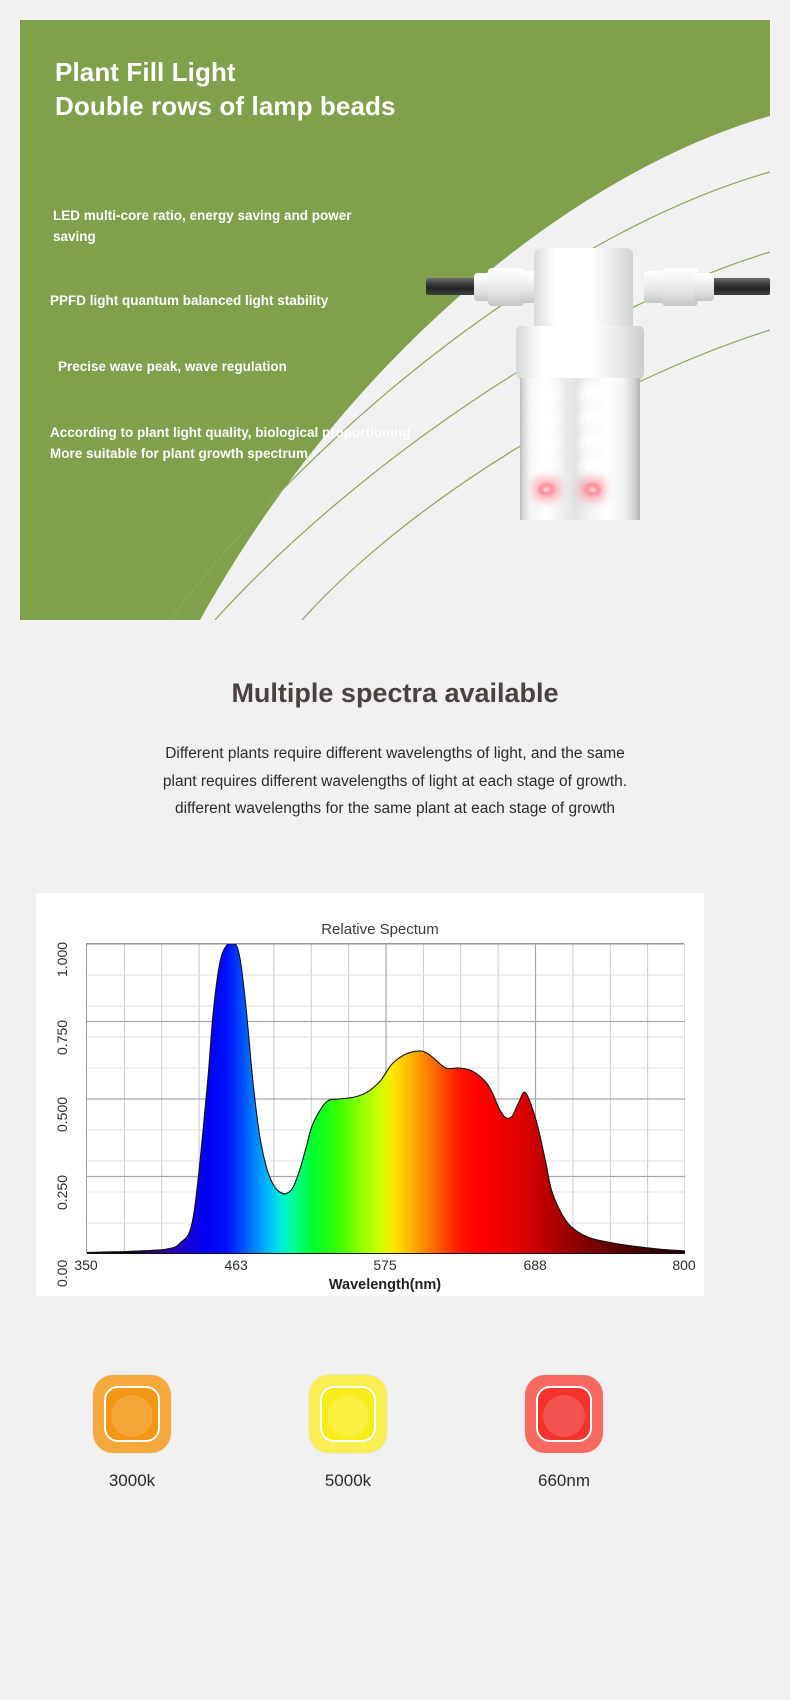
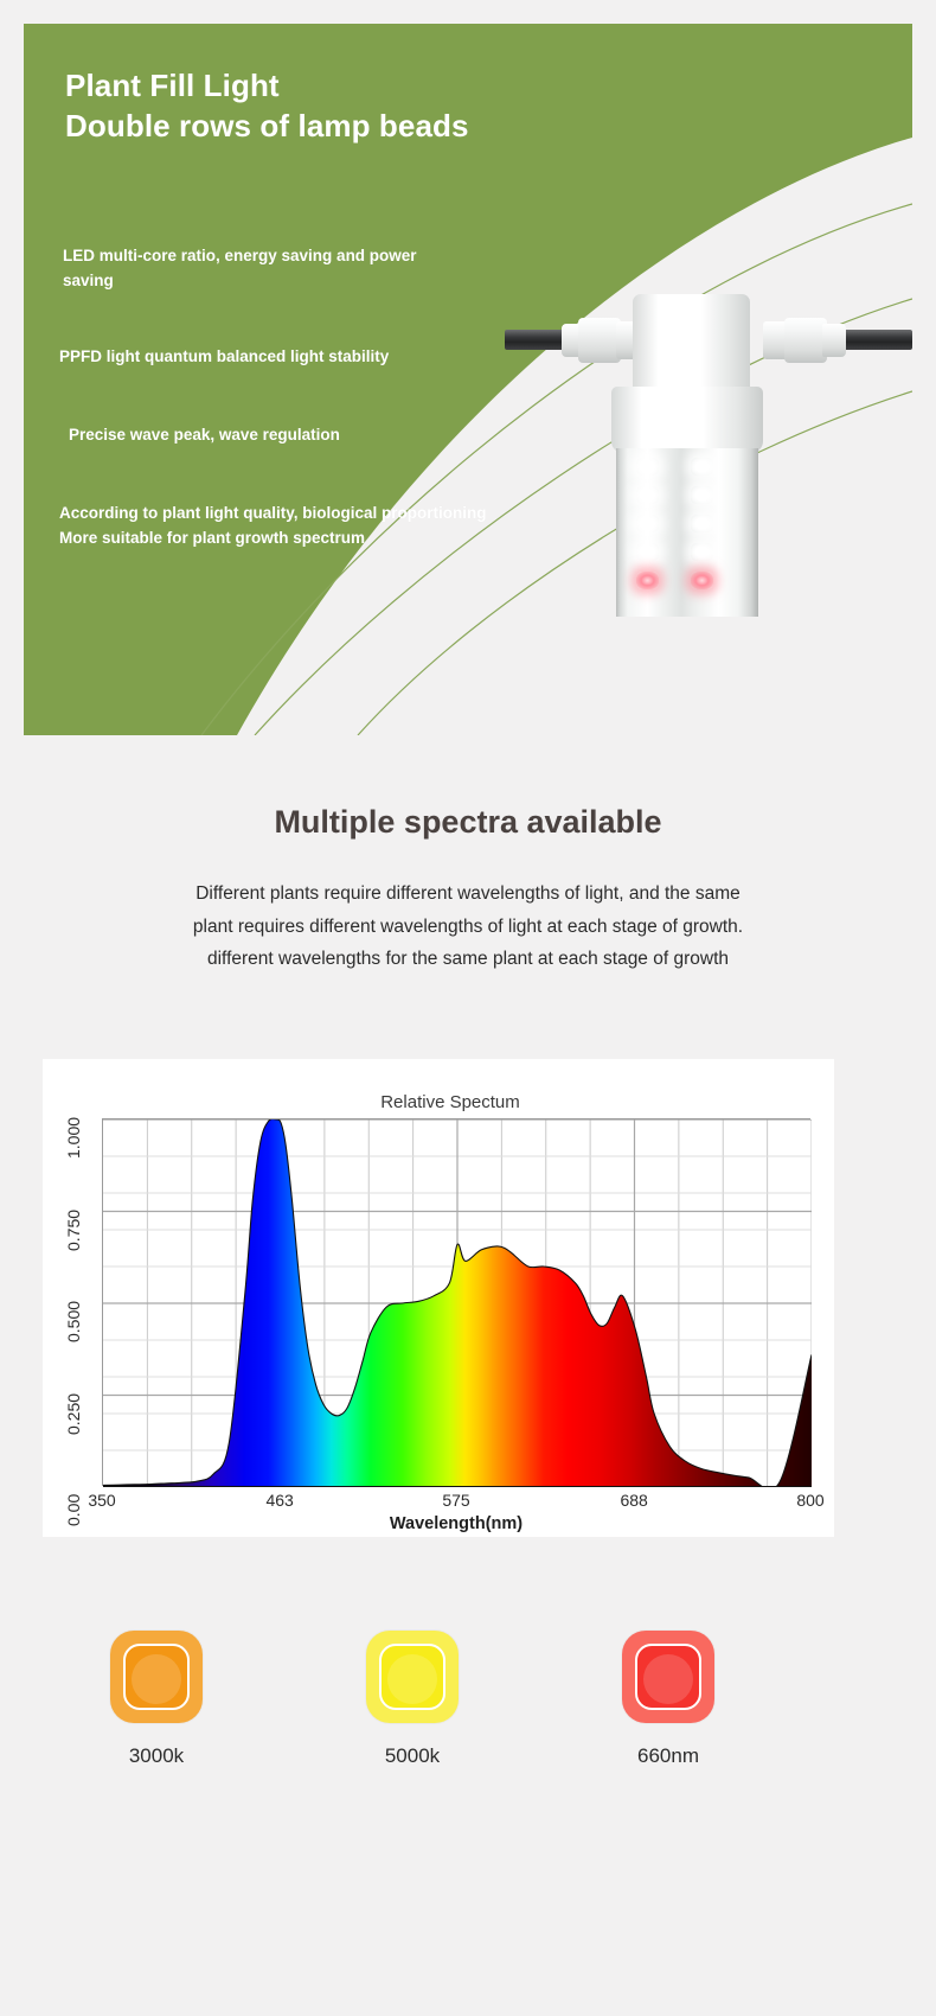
575: 0.58 -> 0.66
800: 0.01 -> 0.36
